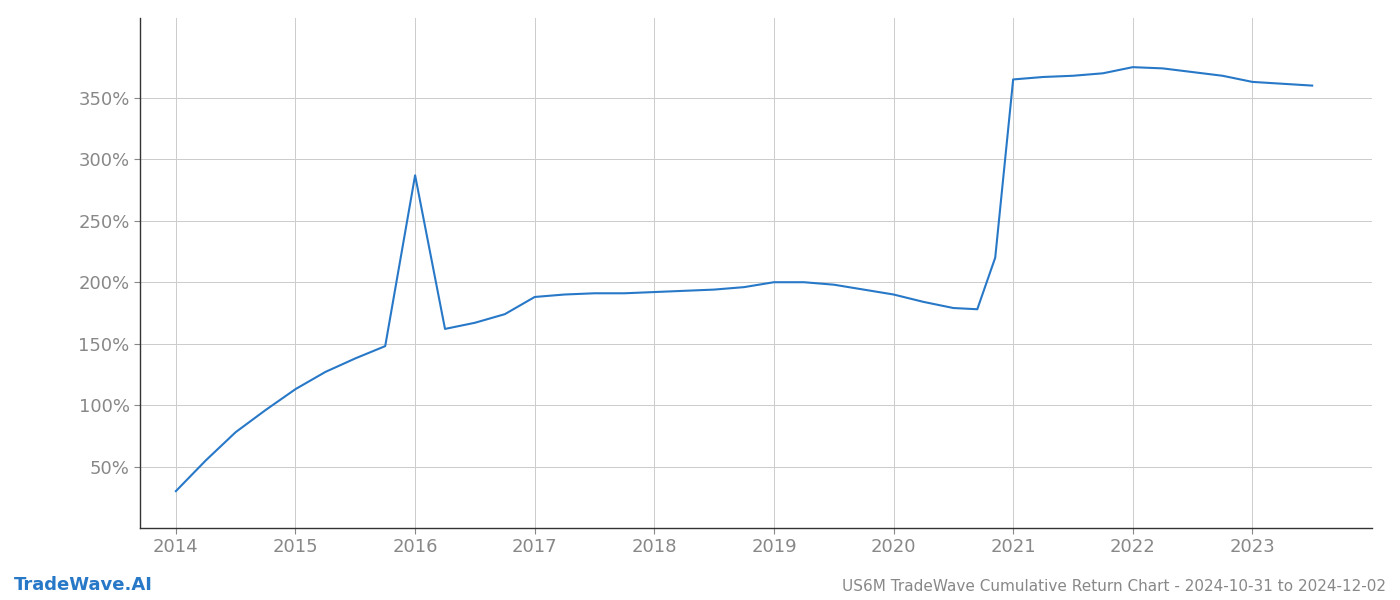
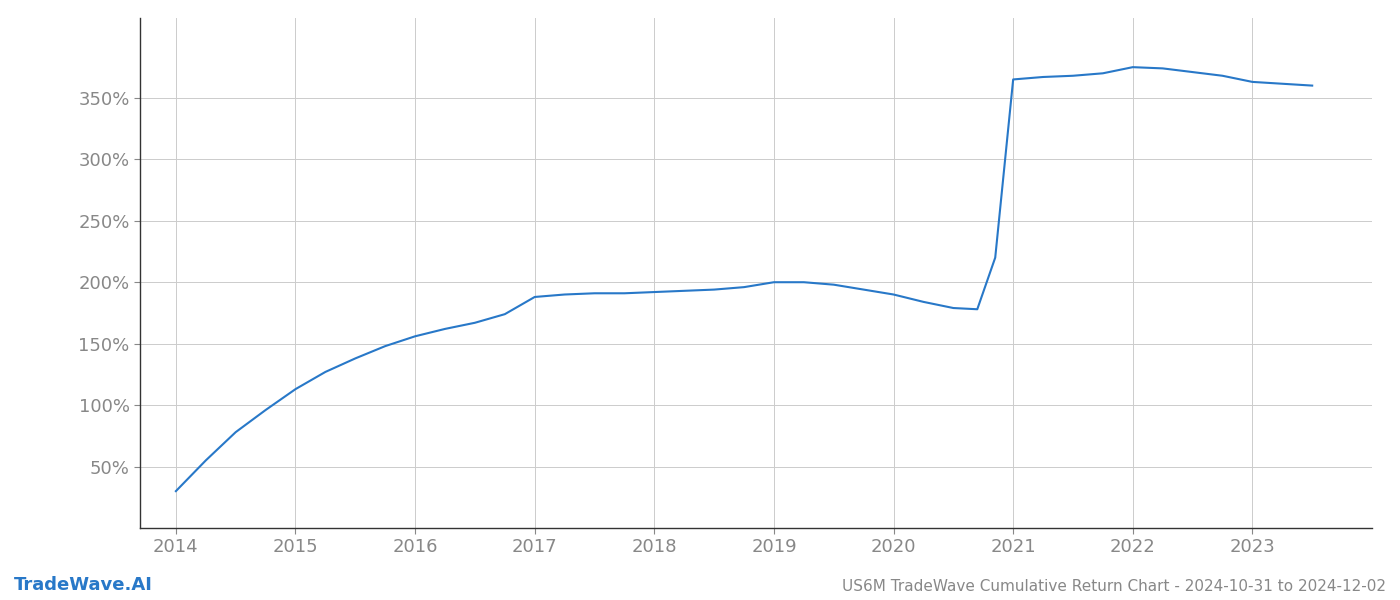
2016: 287% -> 156%
